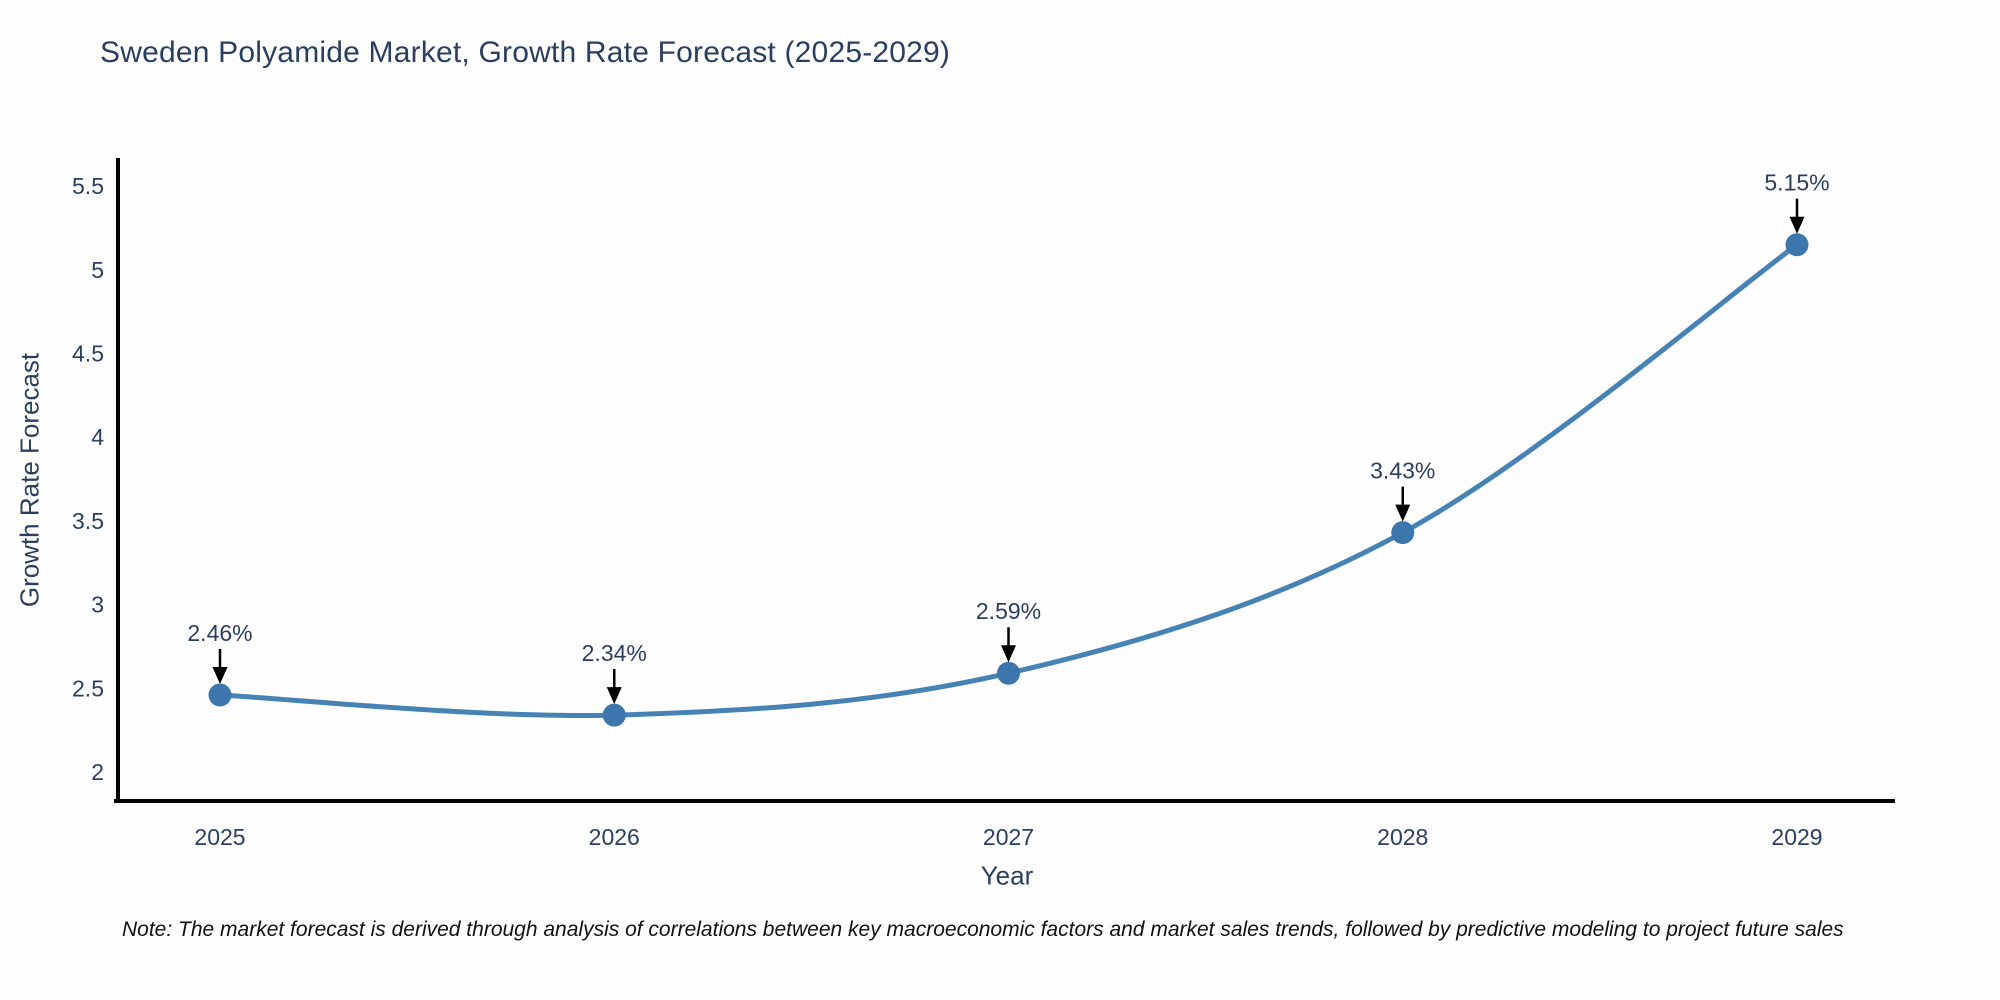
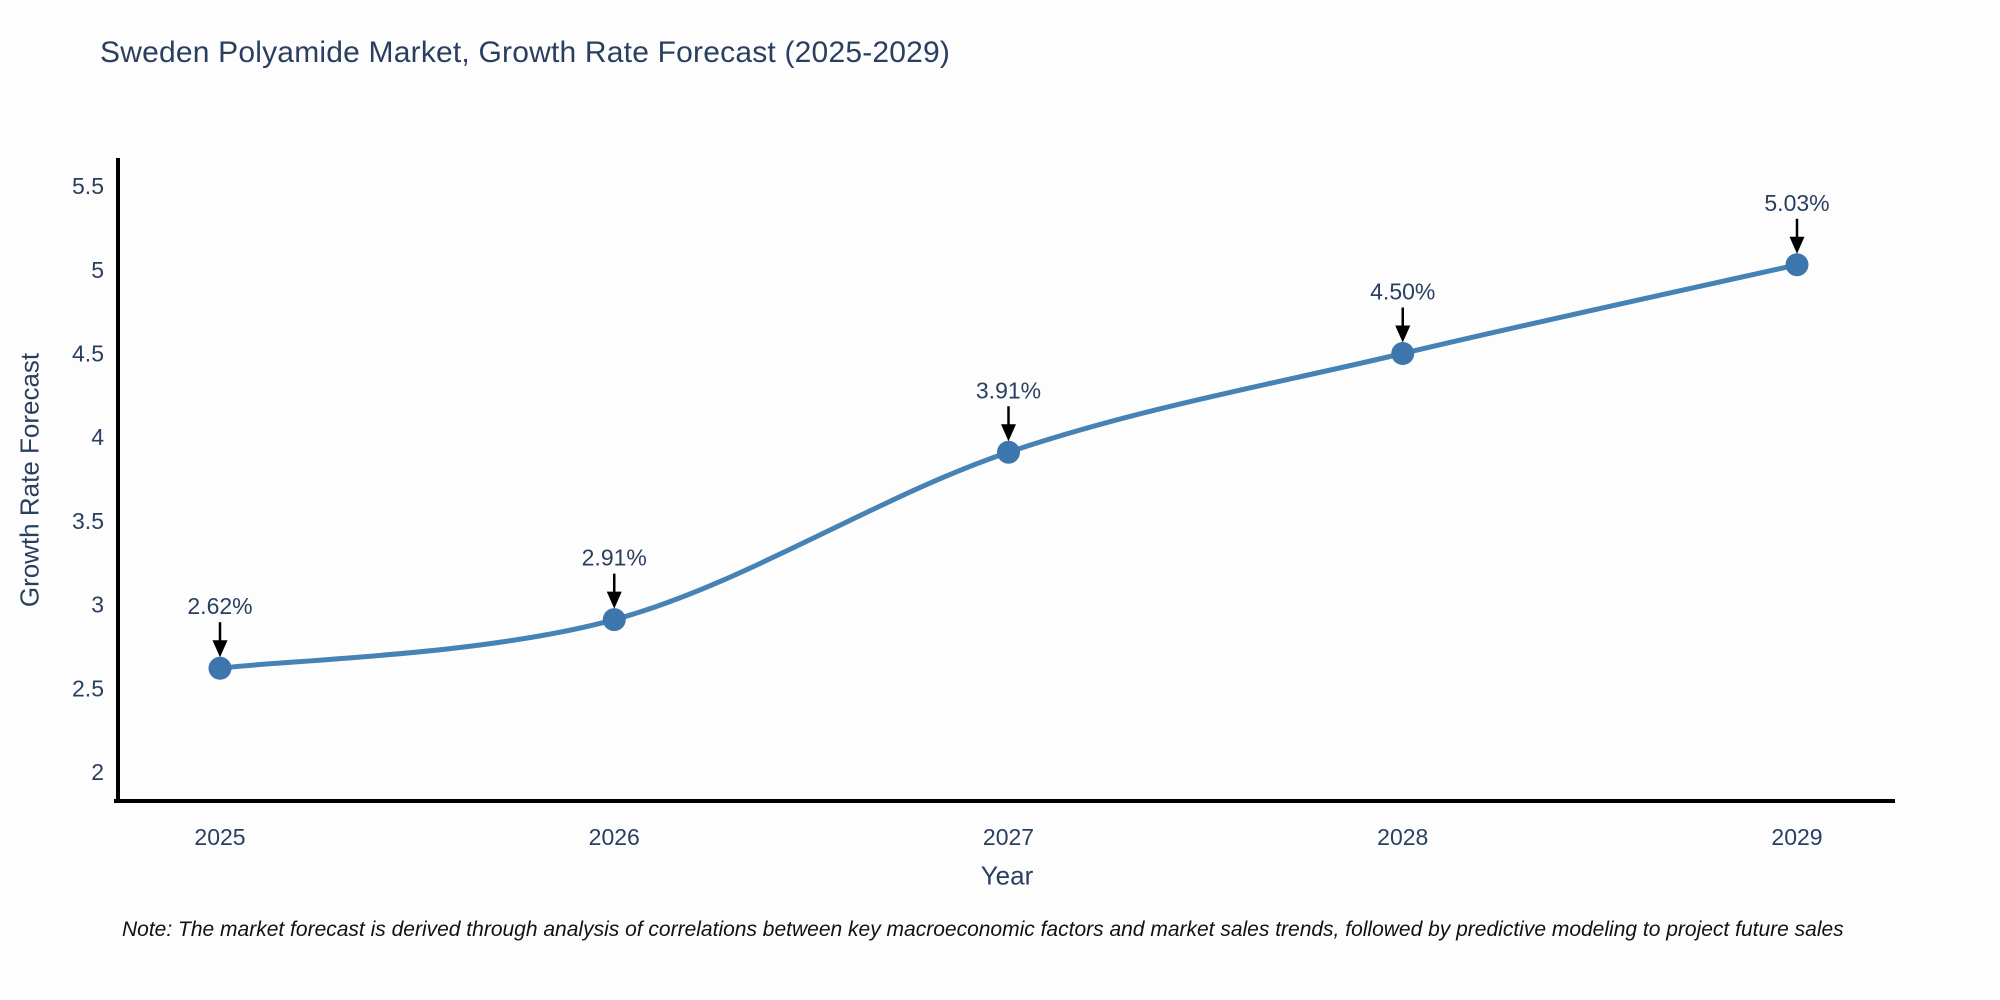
2025: 2.46% -> 2.62%
2026: 2.34% -> 2.91%
2027: 2.59% -> 3.91%
2028: 3.43% -> 4.50%
2029: 5.15% -> 5.03%
